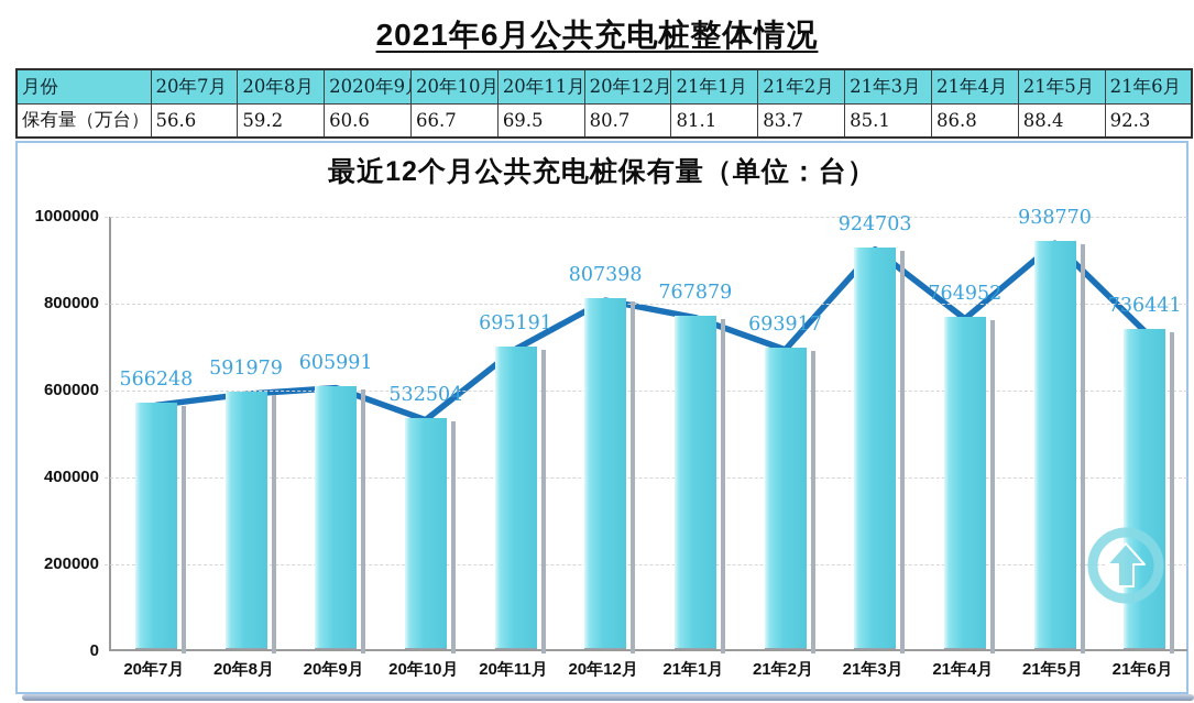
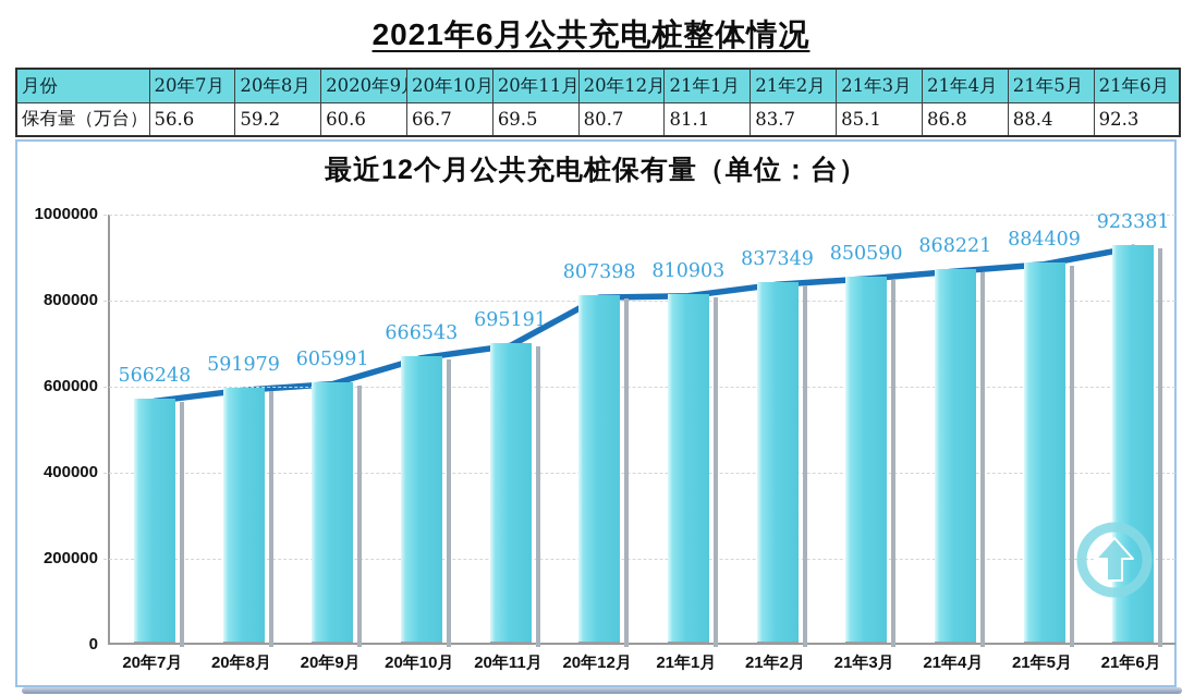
20年10月: 532504 -> 666543
21年1月: 767879 -> 810903
21年2月: 693917 -> 837349
21年3月: 924703 -> 850590
21年4月: 764952 -> 868221
21年5月: 938770 -> 884409
21年6月: 736441 -> 923381
